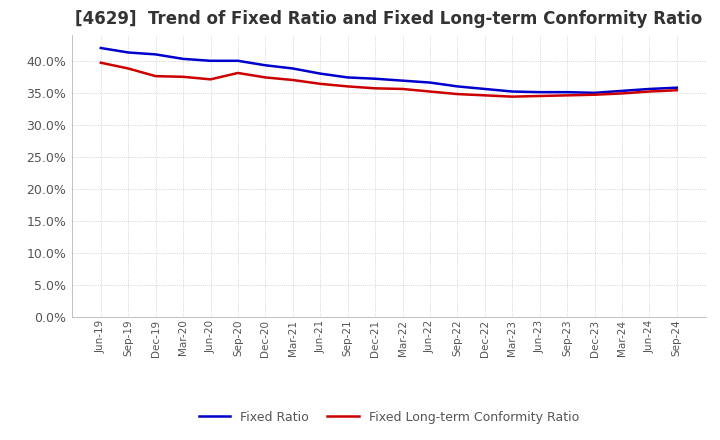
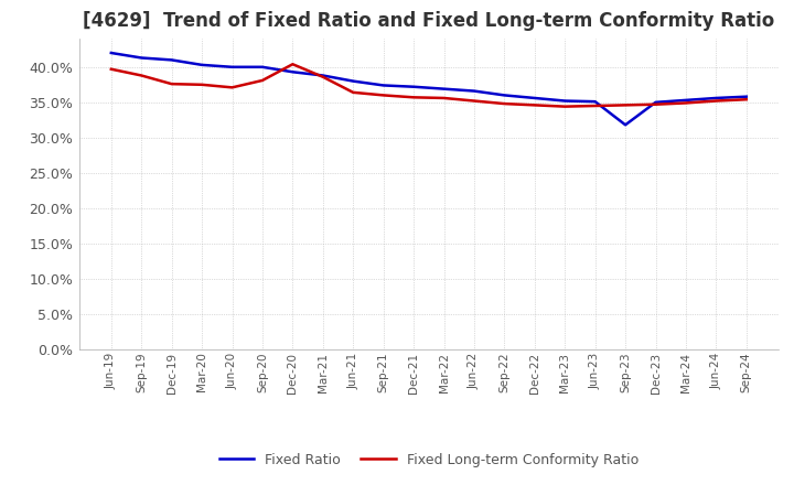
Fixed Long-term Conformity Ratio/Dec-20: 37.4% -> 40.4%
Fixed Long-term Conformity Ratio/Mar-21: 37.0% -> 38.6%
Fixed Ratio/Sep-23: 35.1% -> 31.8%
